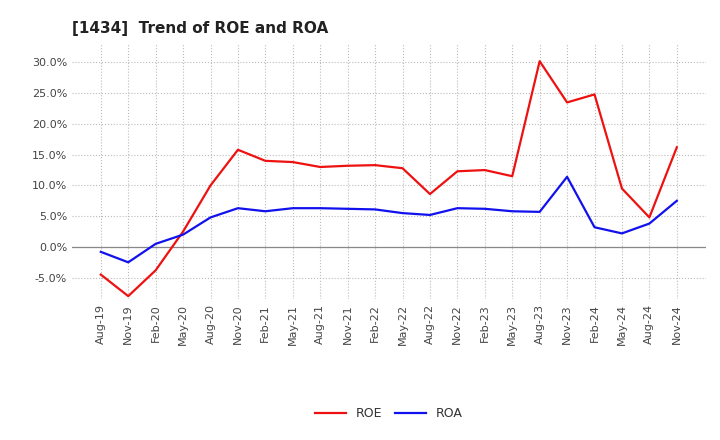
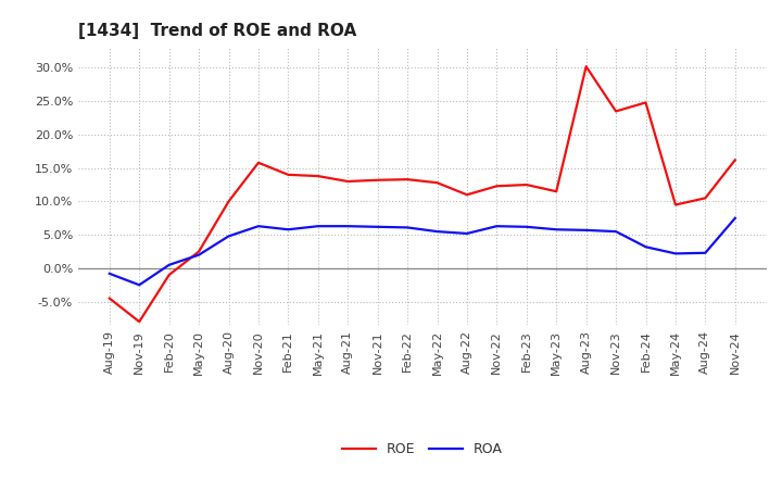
ROE/Feb-20: -3.8% -> -1.0%
ROE/Aug-22: 8.6% -> 11.0%
ROA/Nov-23: 11.4% -> 5.5%
ROE/Aug-24: 4.8% -> 10.5%
ROA/Aug-24: 3.8% -> 2.3%
